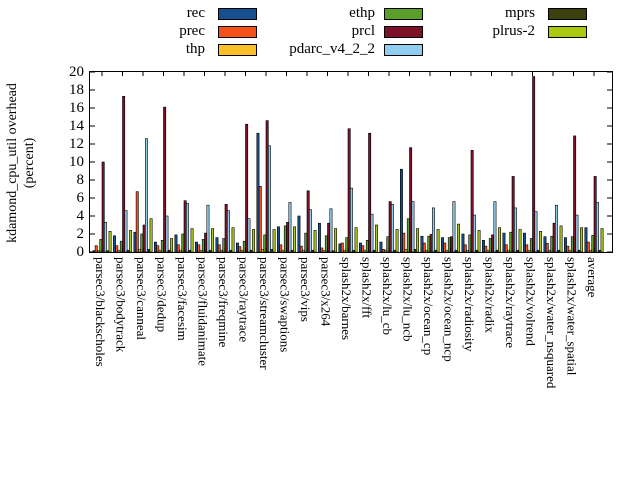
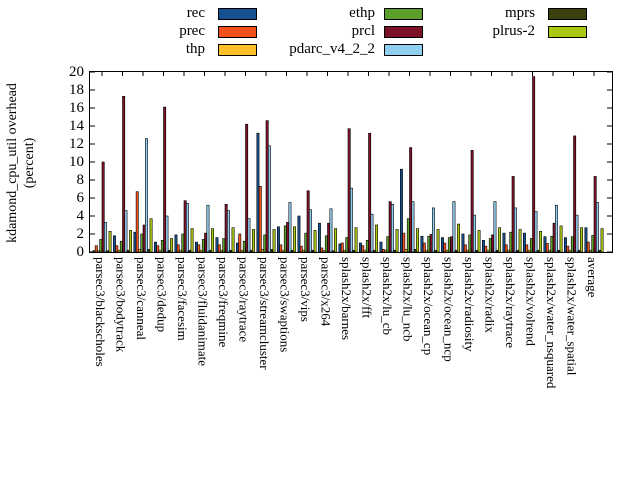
prec/parsec3/raytrace: 1 -> 2
